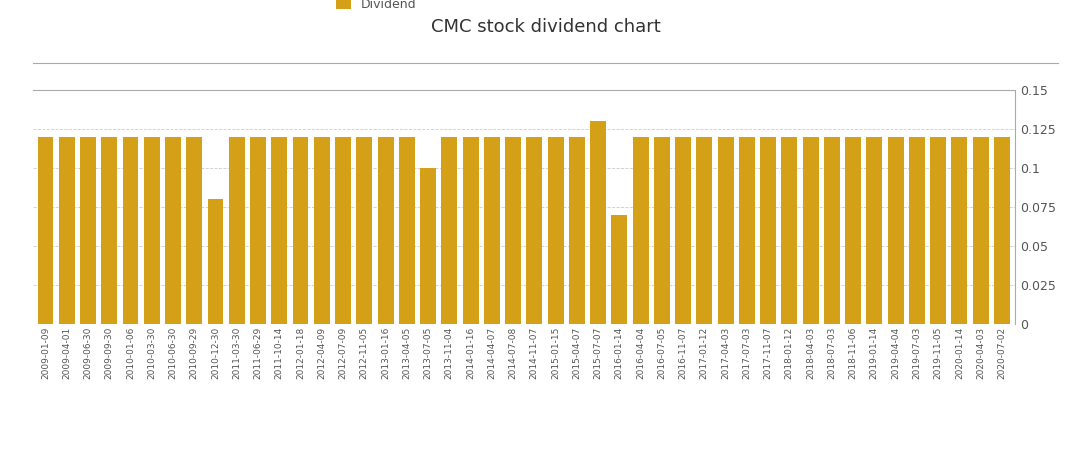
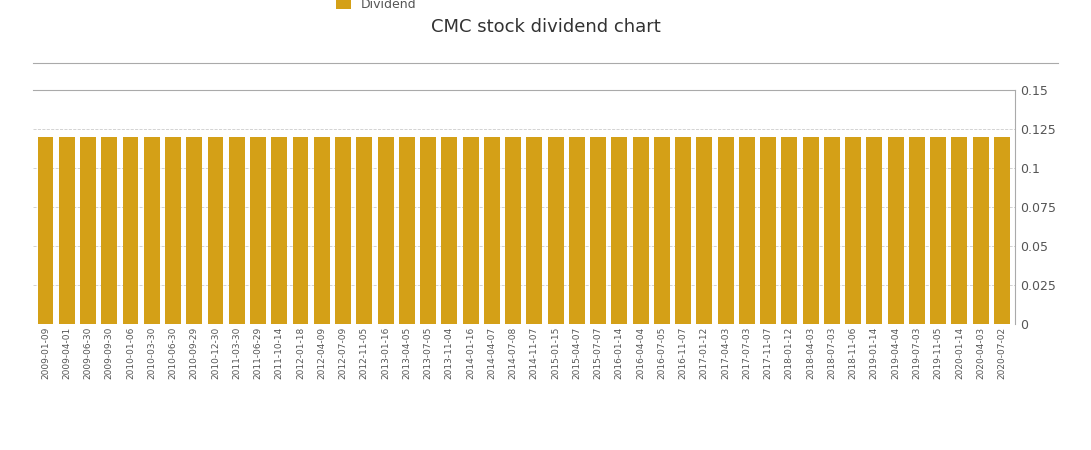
2010-12-30: 0.08 -> 0.12
2013-07-05: 0.10 -> 0.12
2015-07-07: 0.13 -> 0.12
2016-01-14: 0.07 -> 0.12
